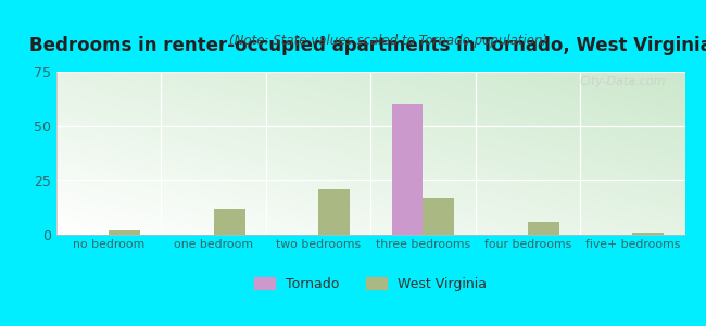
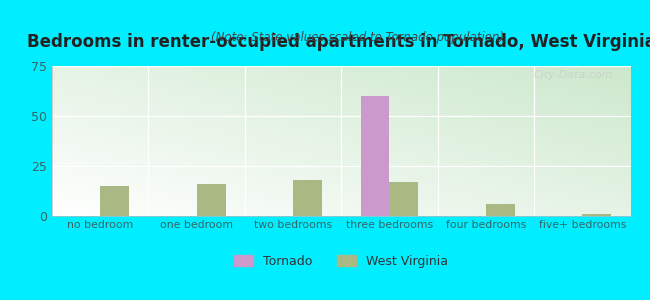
West Virginia/no bedroom: 2 -> 15
West Virginia/one bedroom: 12 -> 16
West Virginia/two bedrooms: 21 -> 18
